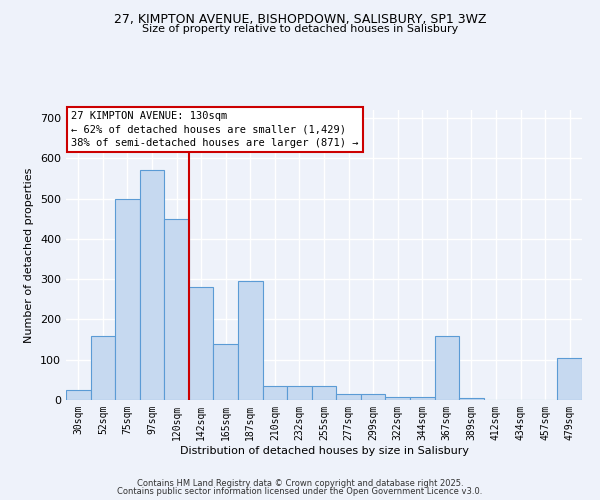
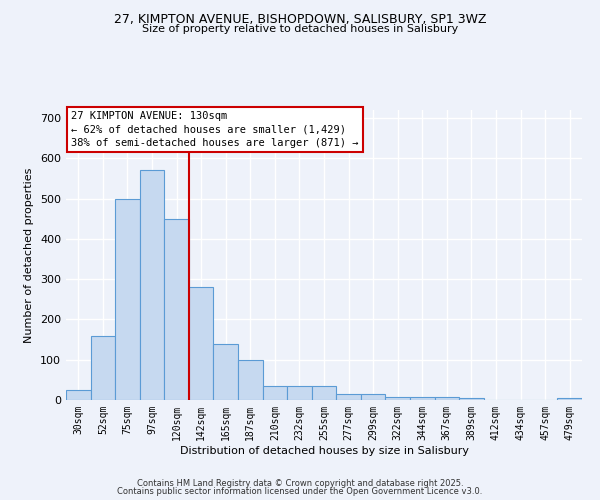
187sqm: 295 -> 100
367sqm: 160 -> 8
479sqm: 105 -> 5
